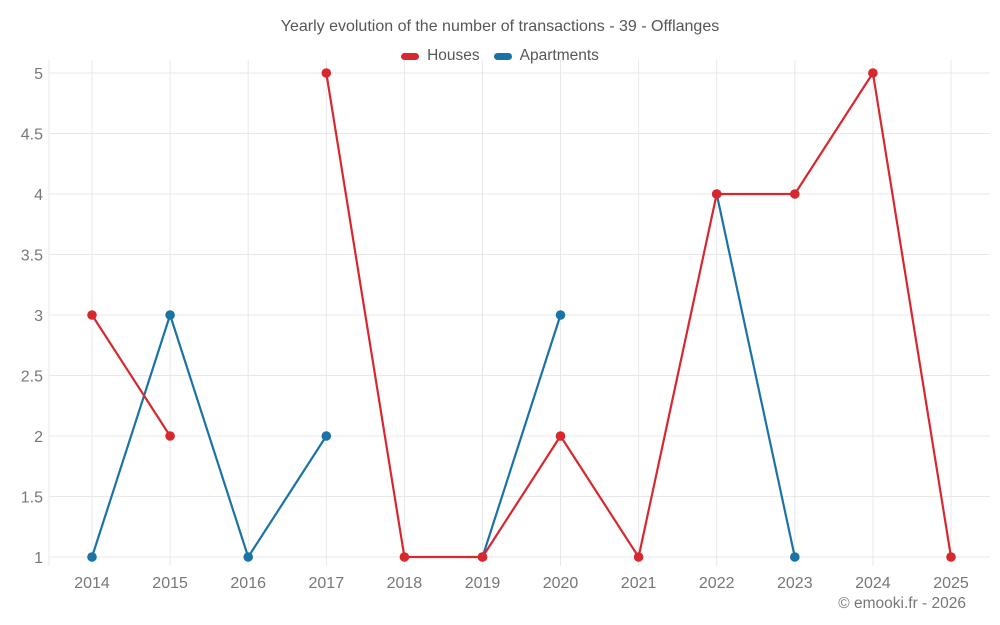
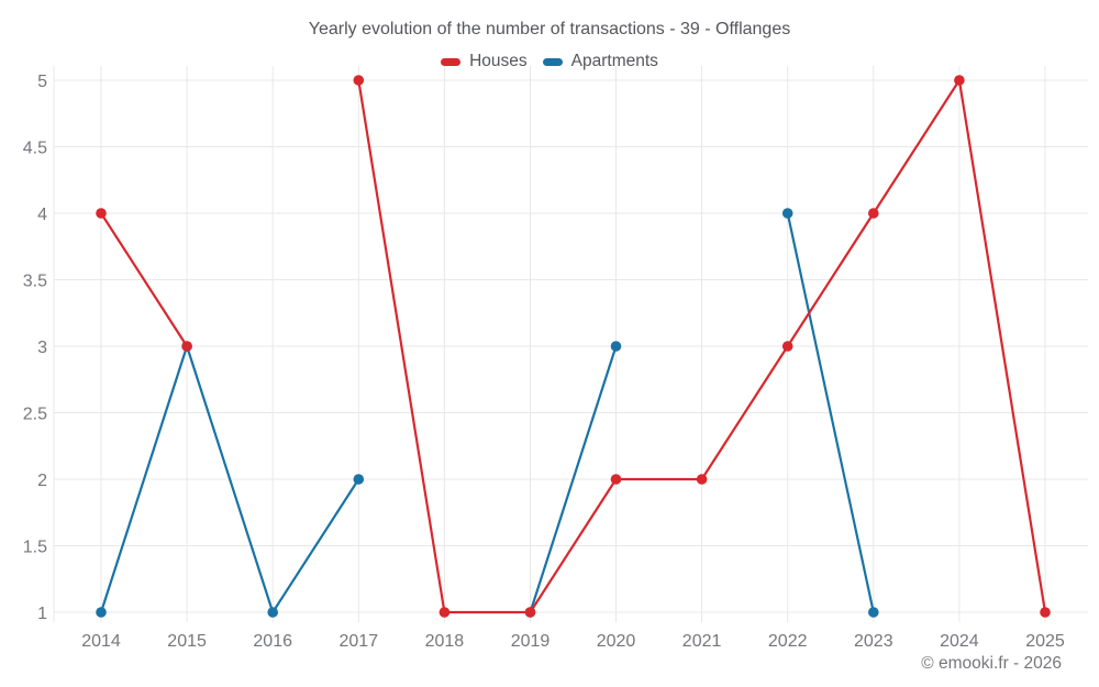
Houses/2014: 3 -> 4
Houses/2015: 2 -> 3
Houses/2021: 1 -> 2
Houses/2022: 4 -> 3
